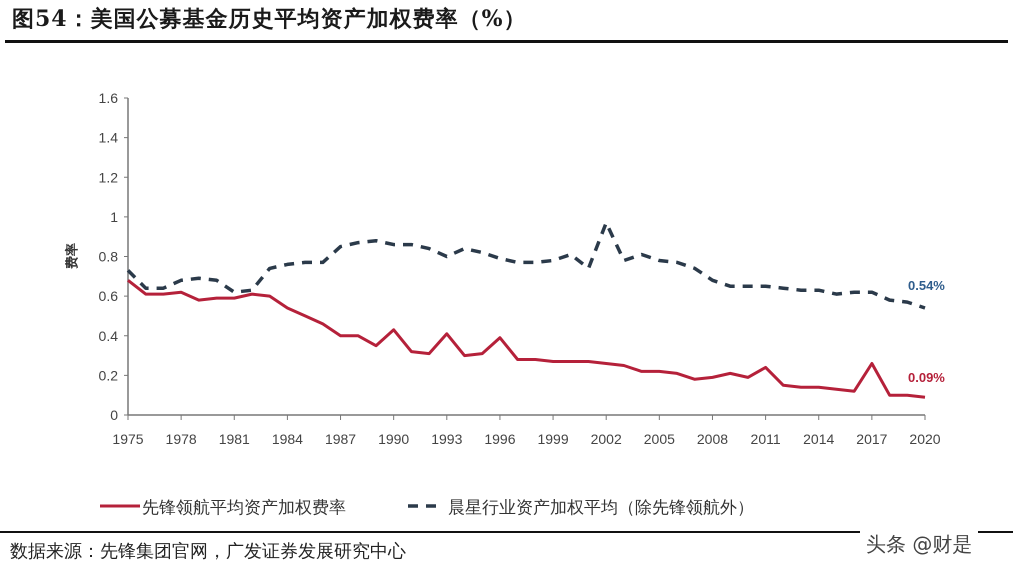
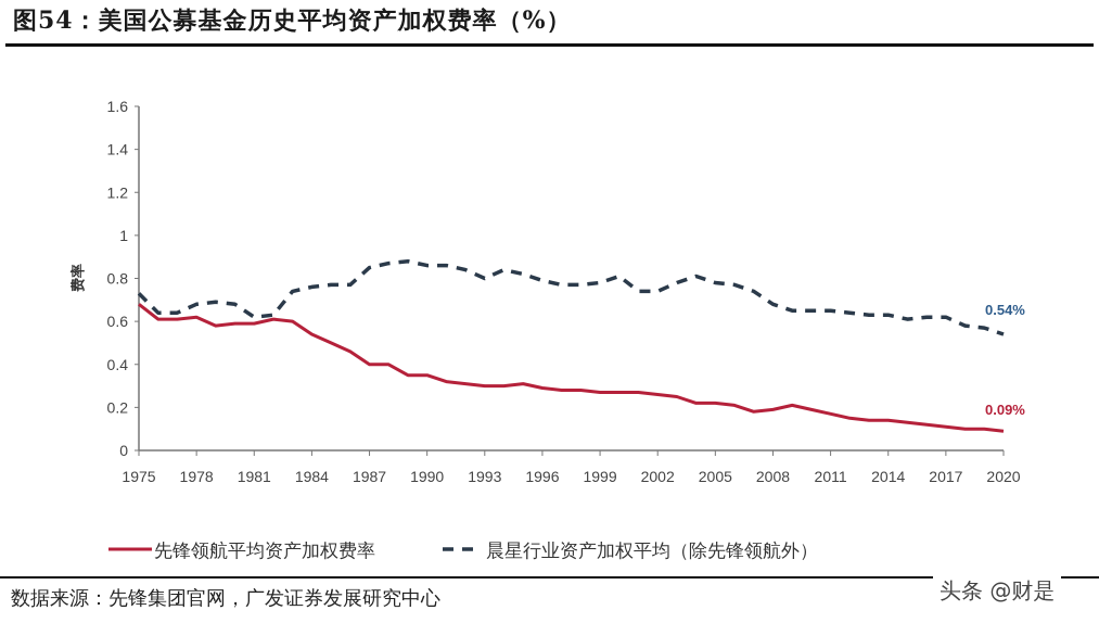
先锋领航平均资产加权费率/1990: 0.43 -> 0.35
先锋领航平均资产加权费率/1993: 0.41 -> 0.30
先锋领航平均资产加权费率/1996: 0.39 -> 0.29
晨星行业资产加权平均（除先锋领航外）/2002: 0.97 -> 0.74
先锋领航平均资产加权费率/2011: 0.24 -> 0.17
先锋领航平均资产加权费率/2017: 0.26 -> 0.11
